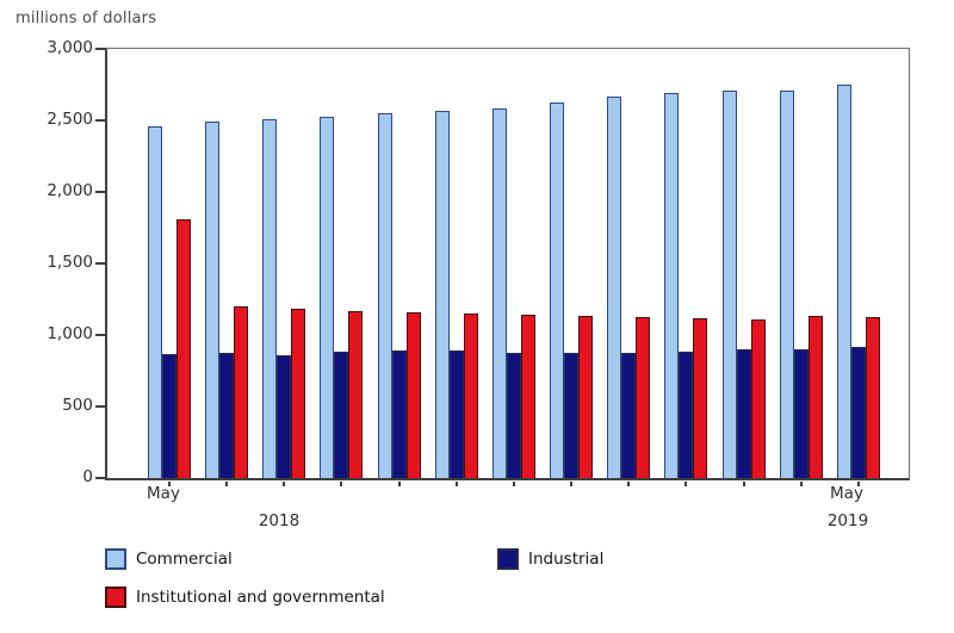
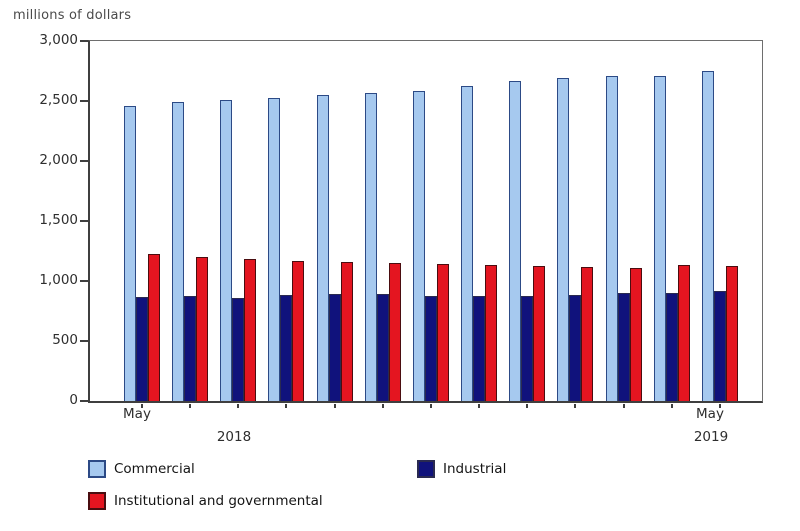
Institutional and governmental/May 2018: 1810 -> 1220
